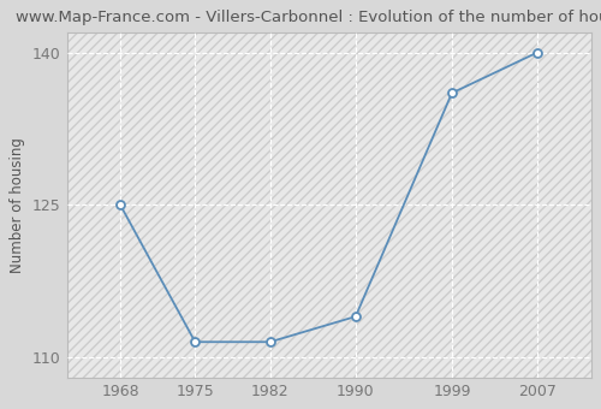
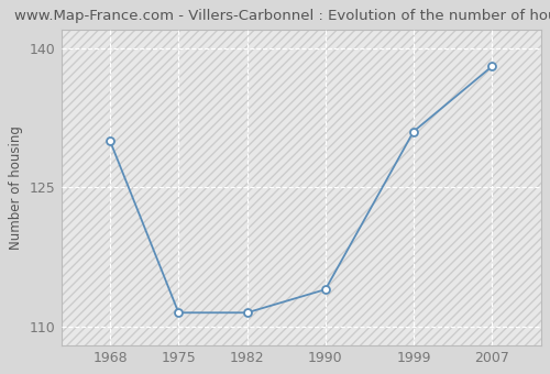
1968: 125.0 -> 130.0
1999: 136.0 -> 131.0
2007: 140.0 -> 138.0
